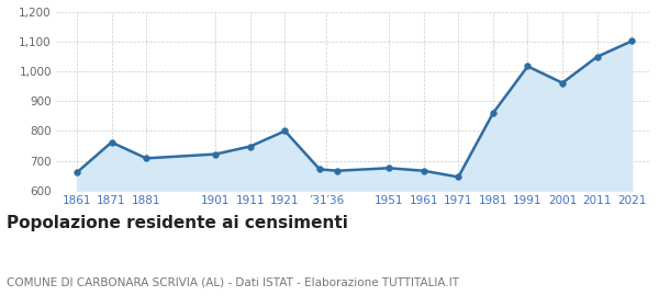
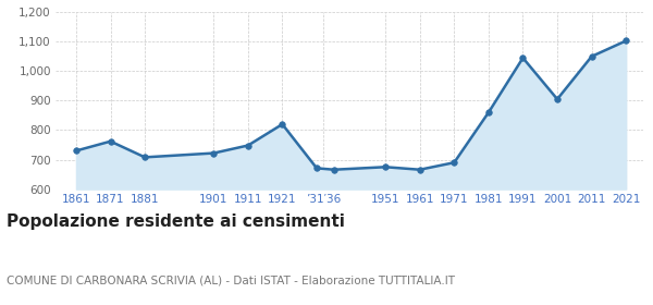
1861: 660 -> 730
1921: 800 -> 820
1971: 645 -> 690
1991: 1,018 -> 1,045
2001: 962 -> 905
